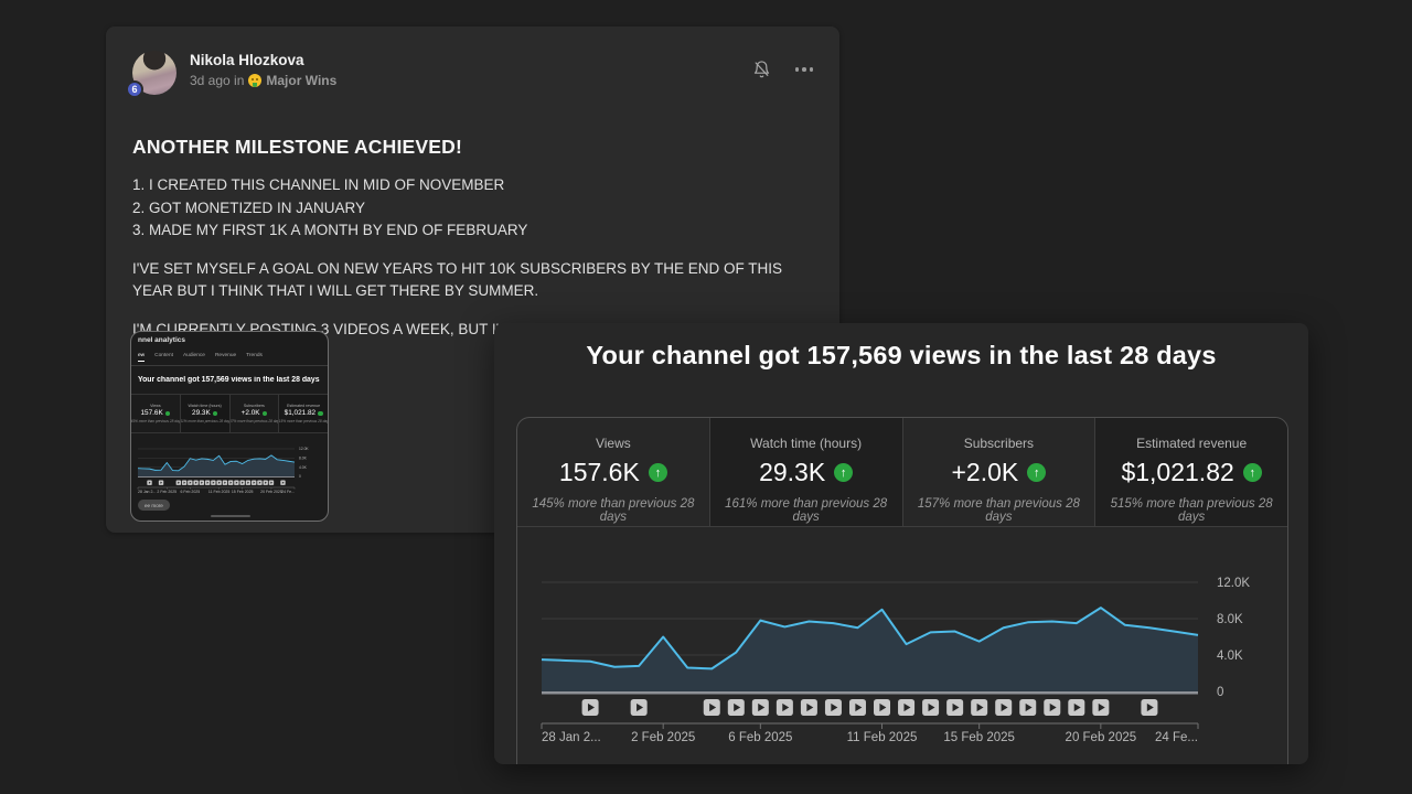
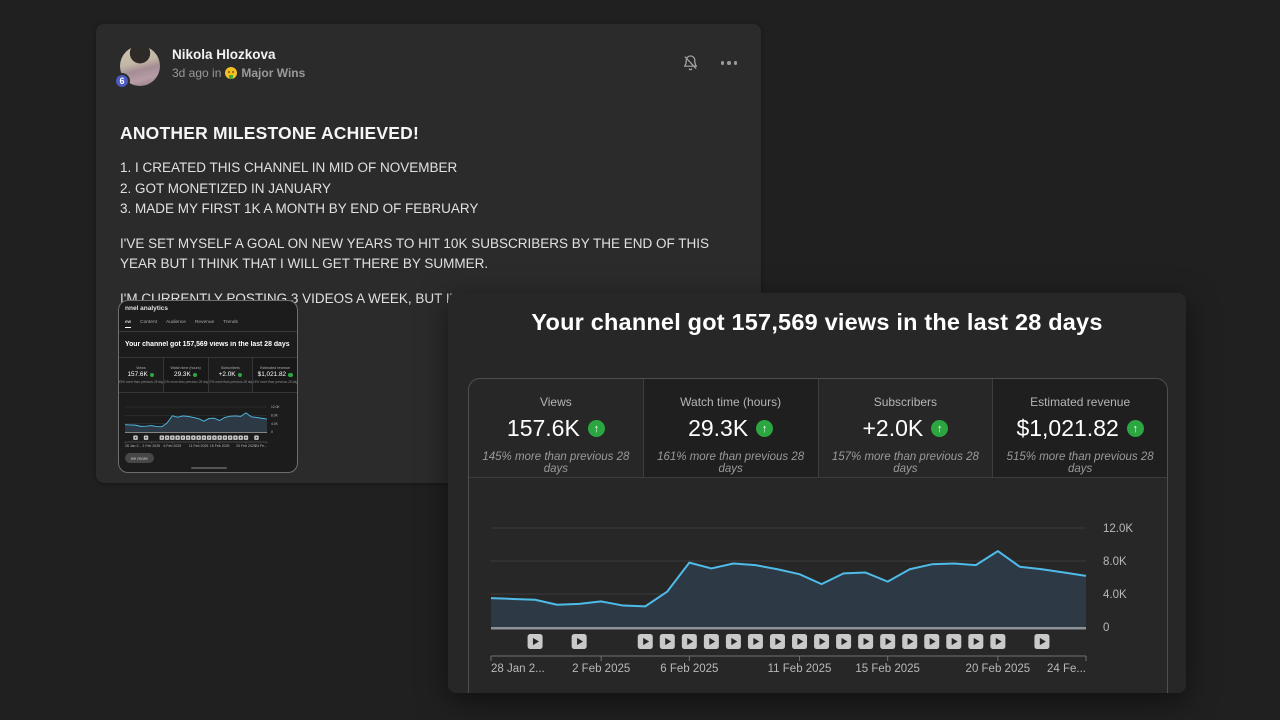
2 Feb 2025: 6K -> 3K
11 Feb 2025: 9K -> 6K
